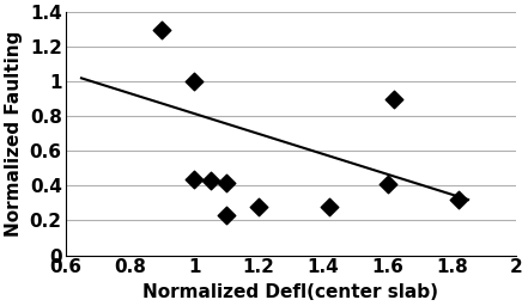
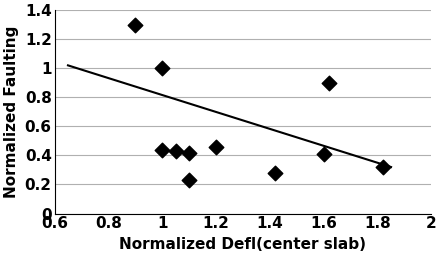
1.2: 0.28 -> 0.46
